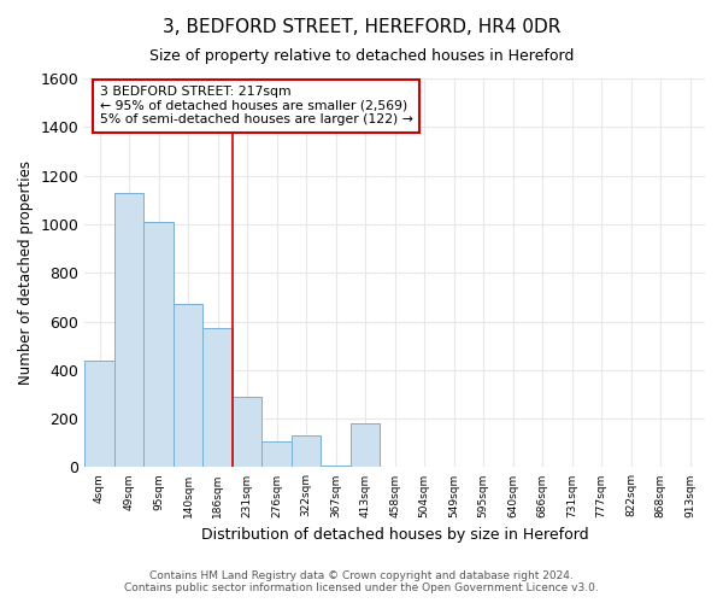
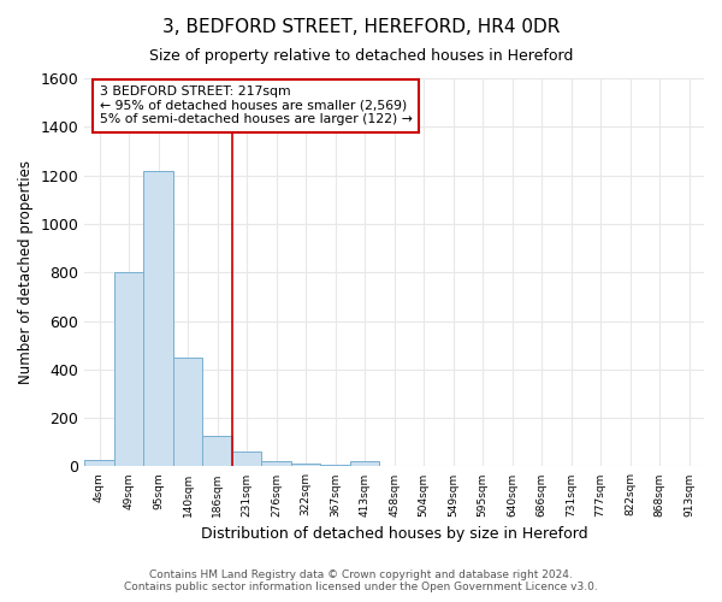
4sqm: 440 -> 25
49sqm: 1130 -> 800
95sqm: 1010 -> 1220
140sqm: 670 -> 450
186sqm: 575 -> 125
231sqm: 290 -> 60
276sqm: 105 -> 20
322sqm: 130 -> 10
413sqm: 180 -> 20
